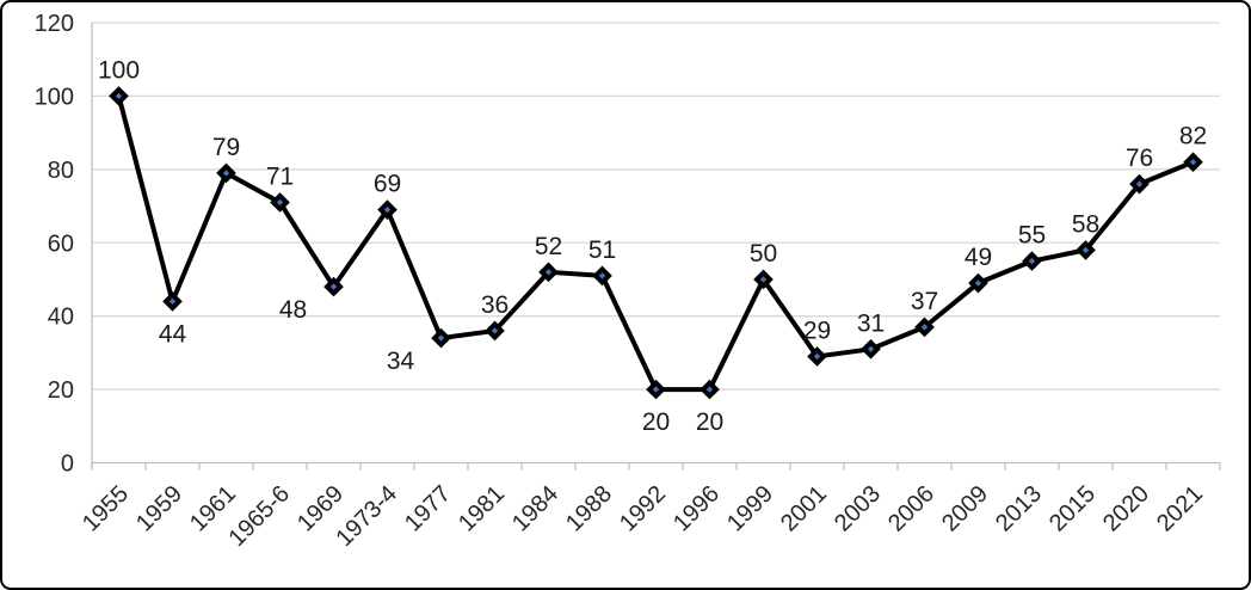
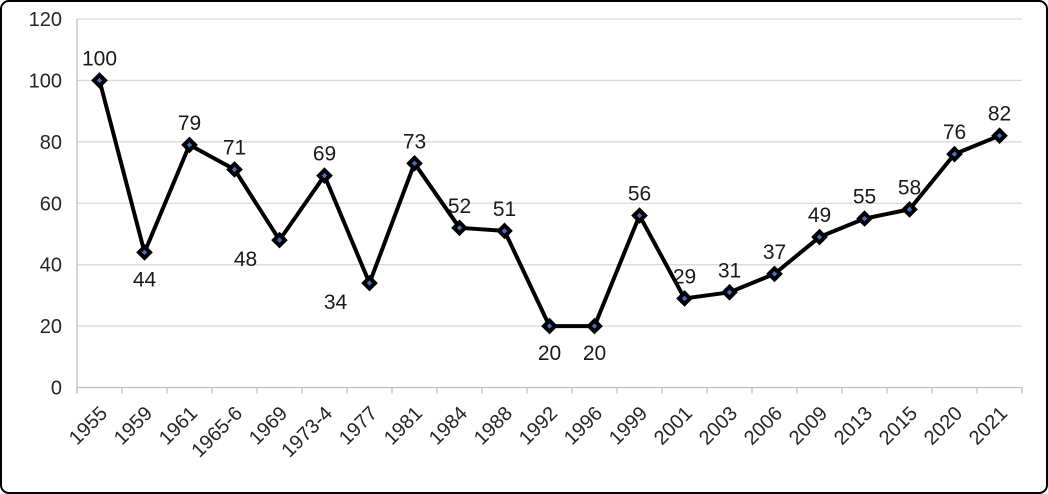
1981: 36 -> 73
1999: 50 -> 56
